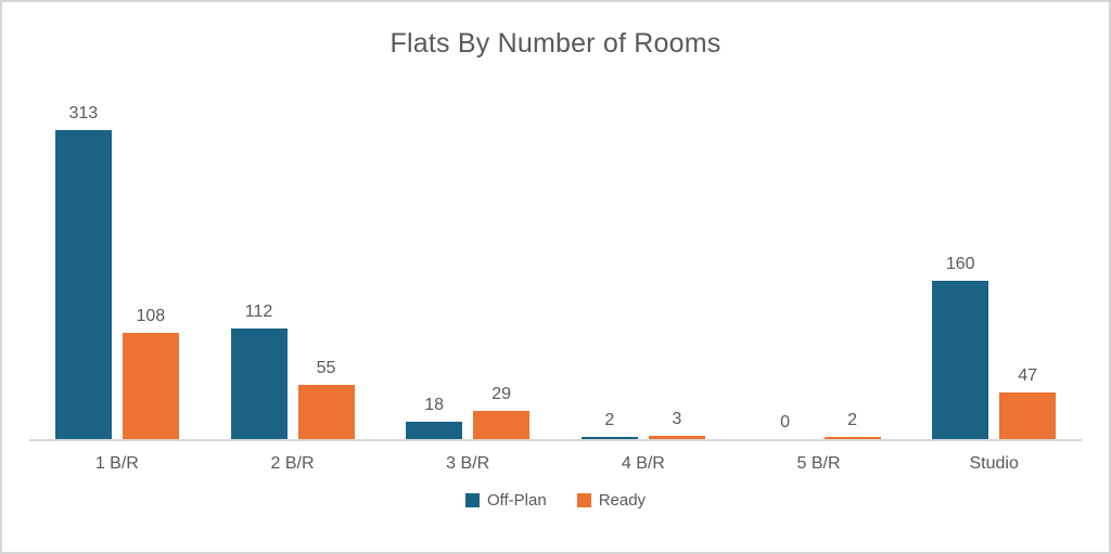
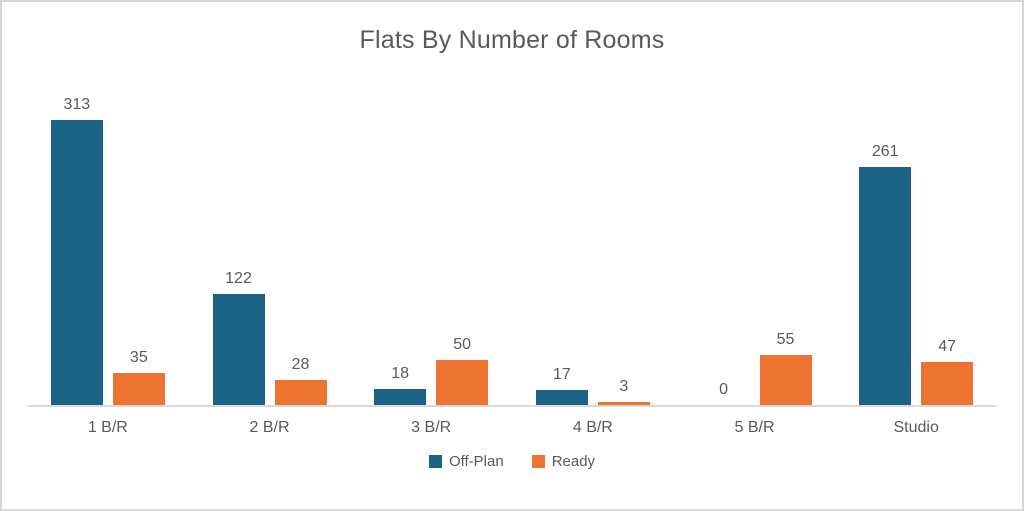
Ready/1 B/R: 108 -> 35
Off-Plan/2 B/R: 112 -> 122
Ready/2 B/R: 55 -> 28
Ready/3 B/R: 29 -> 50
Off-Plan/4 B/R: 2 -> 17
Ready/5 B/R: 2 -> 55
Off-Plan/Studio: 160 -> 261
